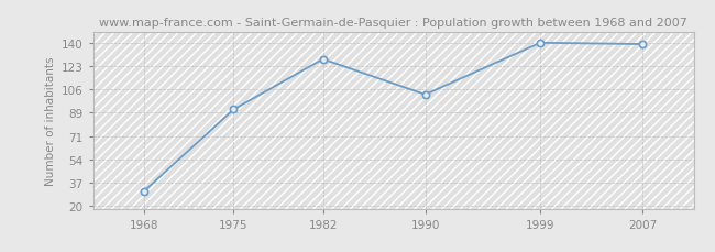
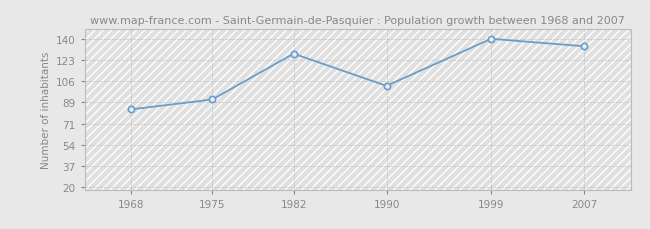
1968: 31 -> 83
2007: 139 -> 134
